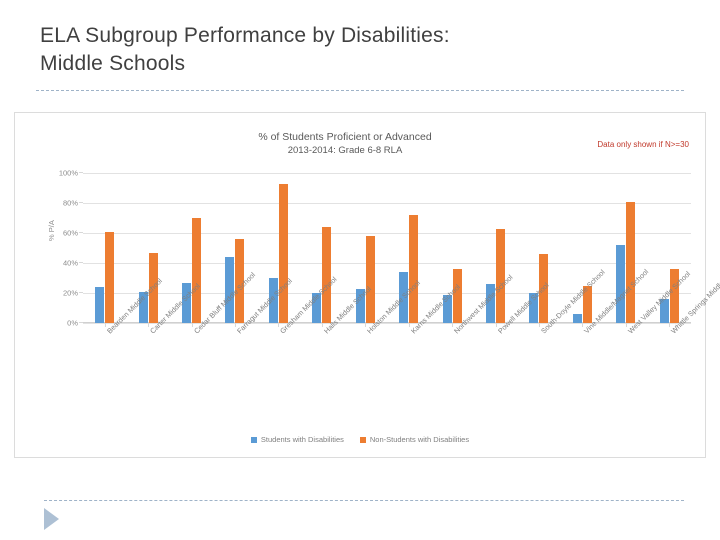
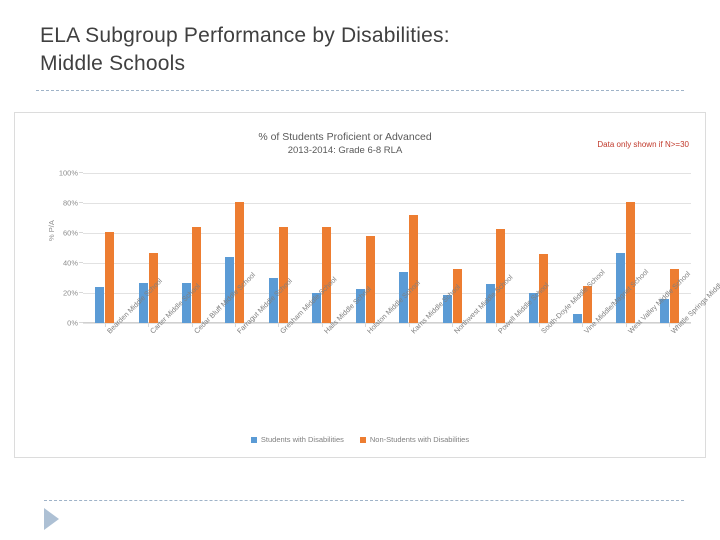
Students with Disabilities/Carter Middle School: 21% -> 27%
Non-Students with Disabilities/Cedar Bluff Middle School: 70% -> 64%
Non-Students with Disabilities/Farragut Middle School: 56% -> 81%
Non-Students with Disabilities/Gresham Middle School: 93% -> 64%
Students with Disabilities/West Valley Middle School: 52% -> 47%
